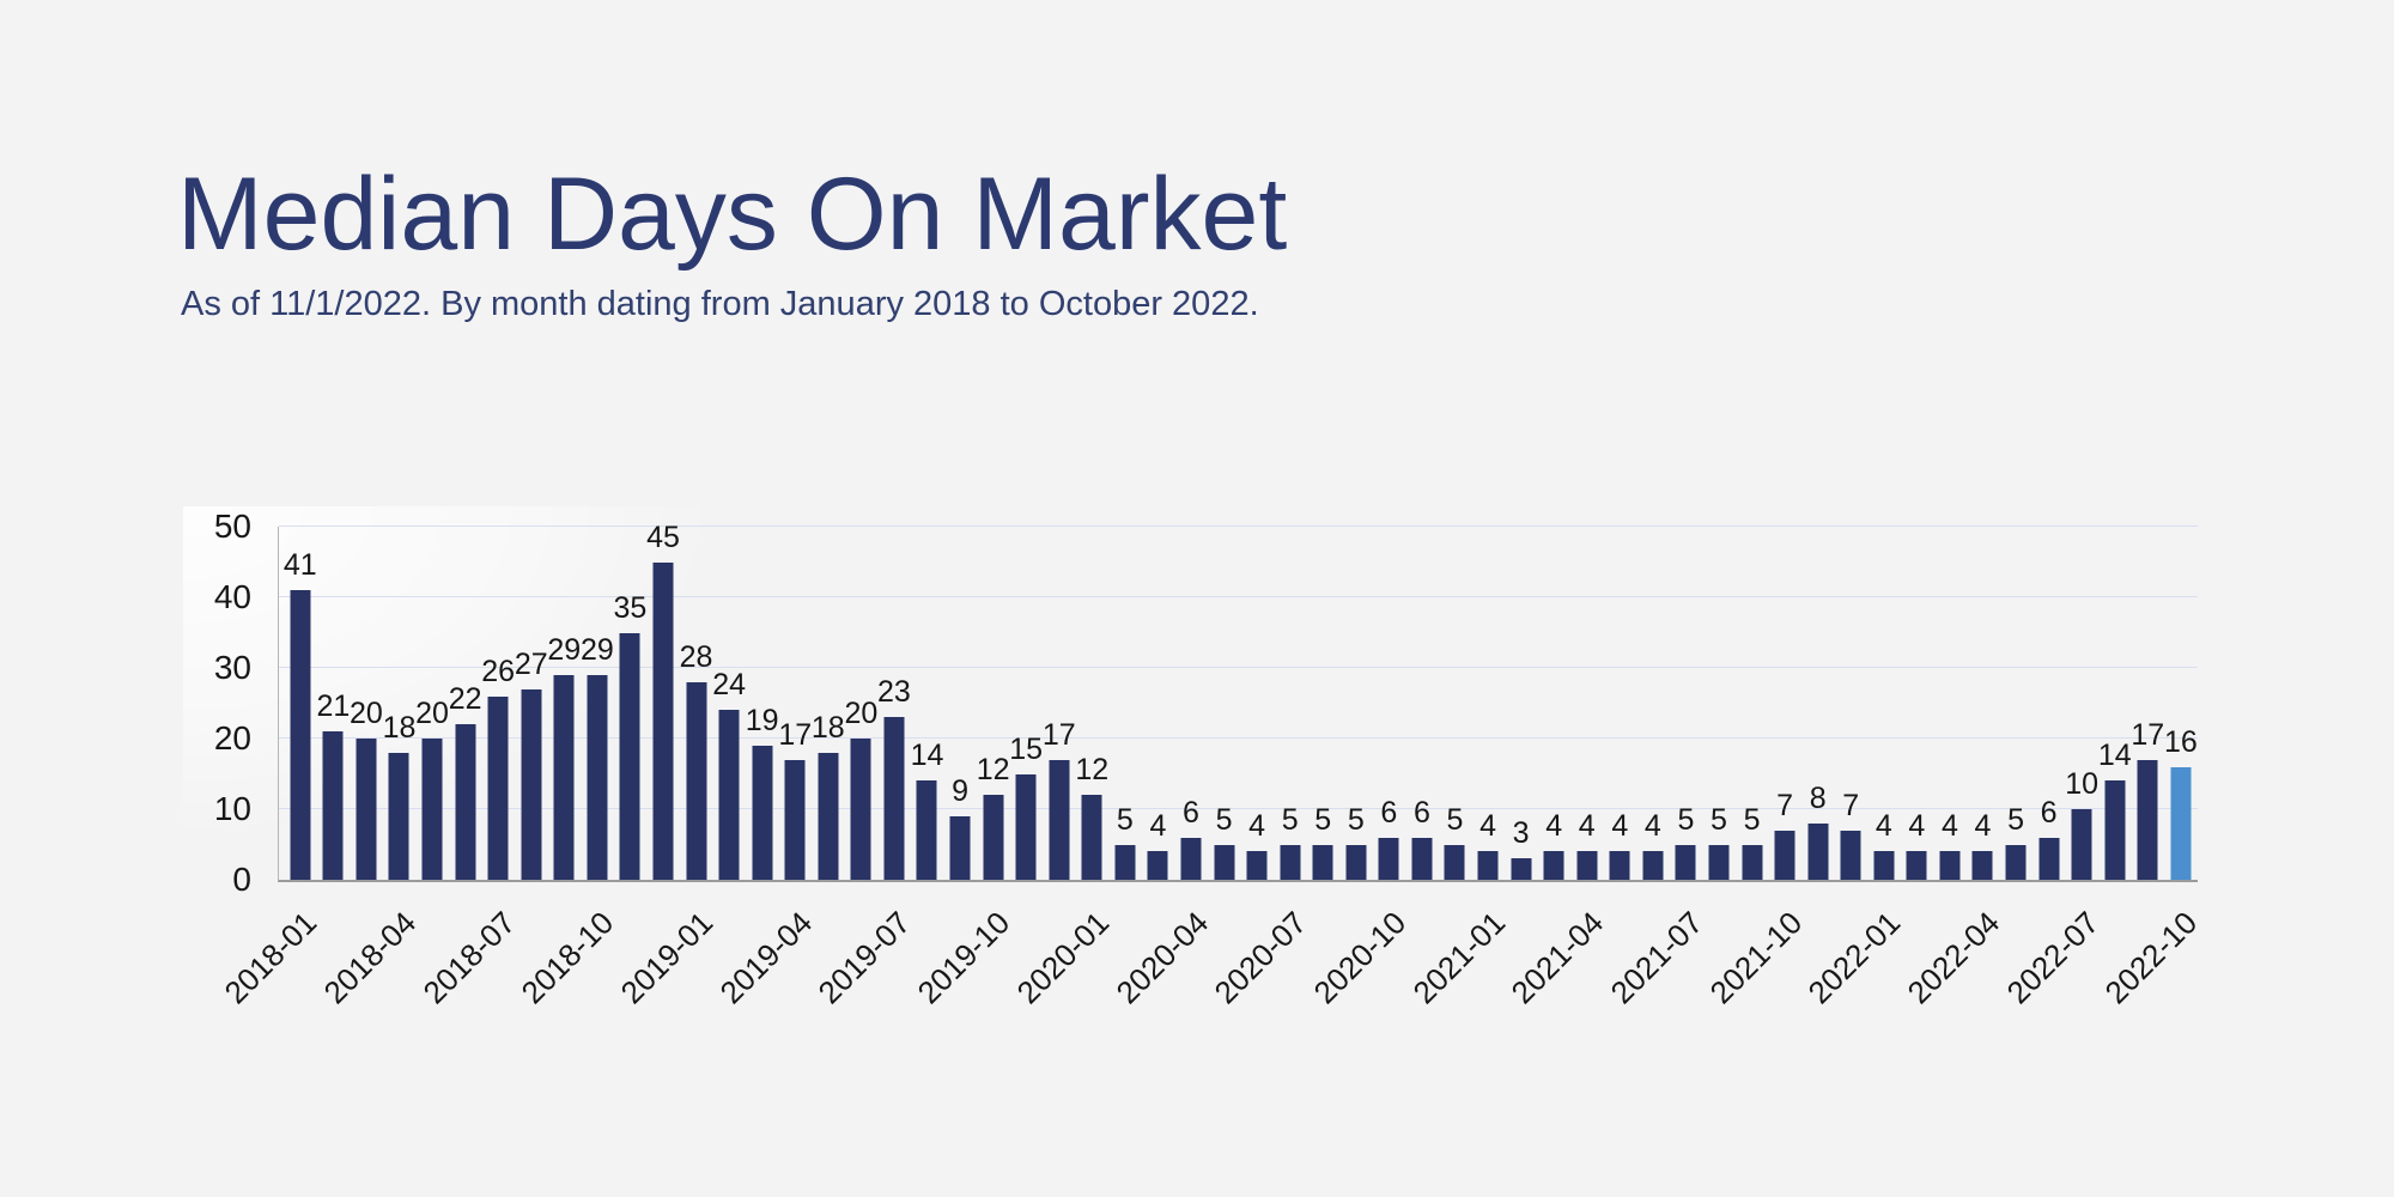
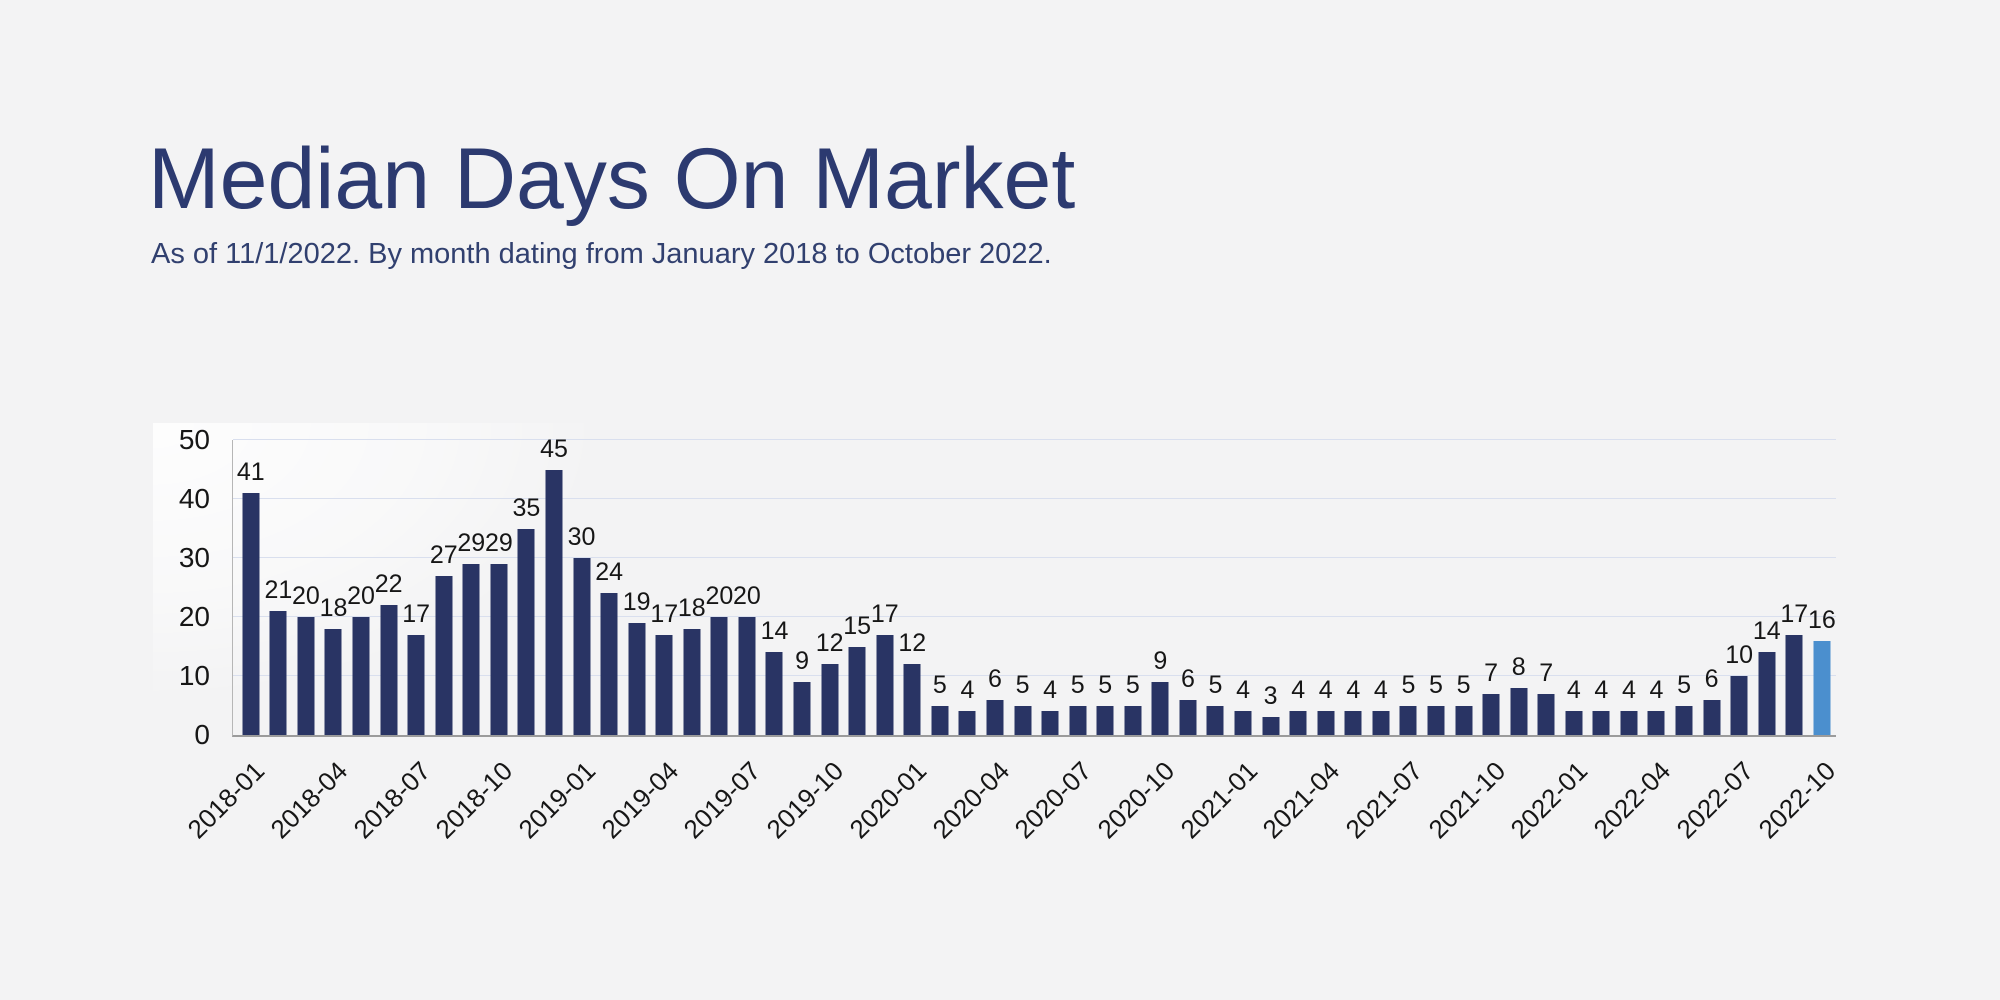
2018-07: 26 -> 17
2019-01: 28 -> 30
2019-07: 23 -> 20
2020-10: 6 -> 9
